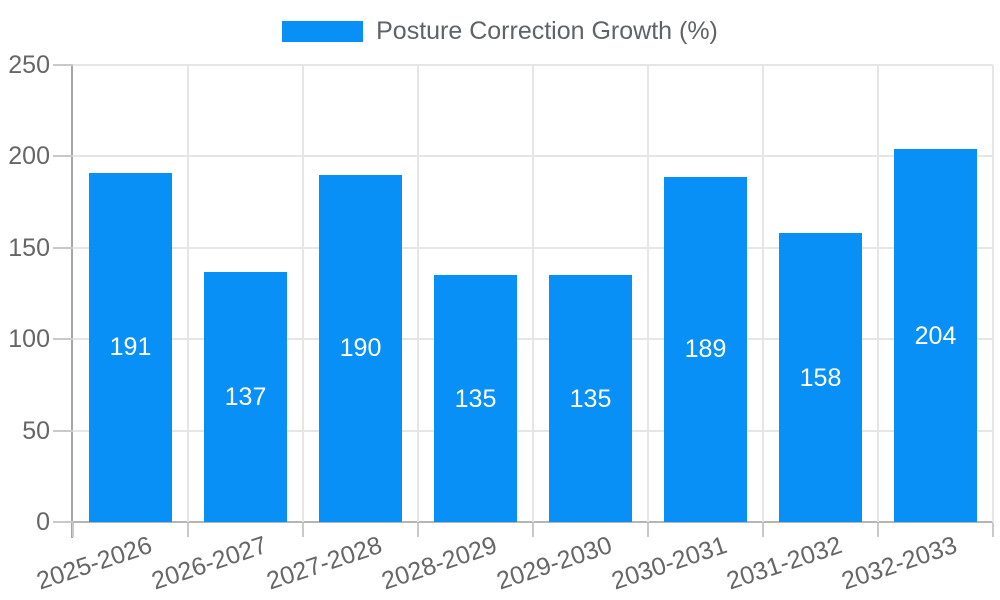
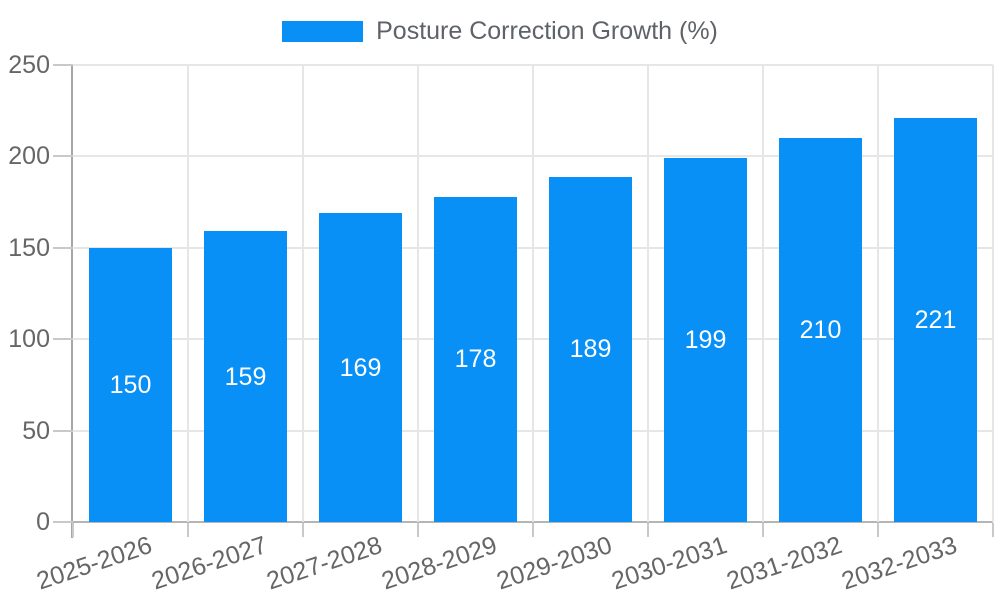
2025-2026: 191 -> 150
2026-2027: 137 -> 159
2027-2028: 190 -> 169
2028-2029: 135 -> 178
2029-2030: 135 -> 189
2030-2031: 189 -> 199
2031-2032: 158 -> 210
2032-2033: 204 -> 221
